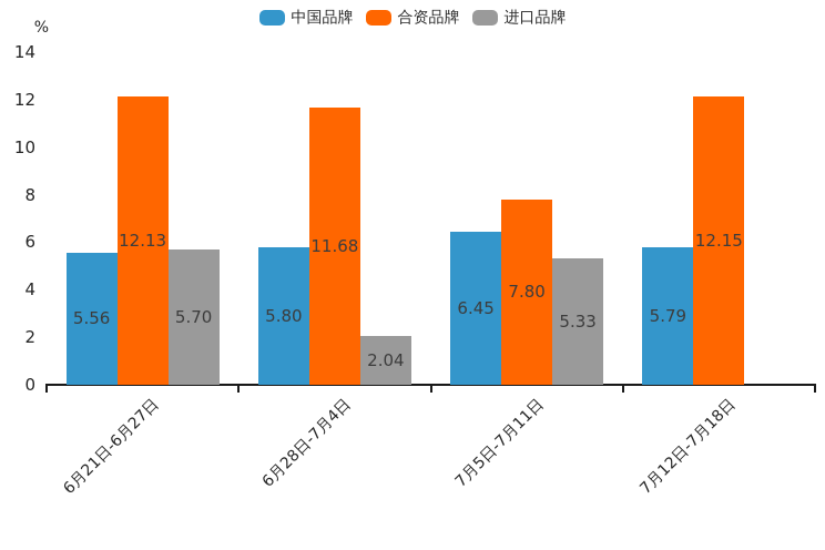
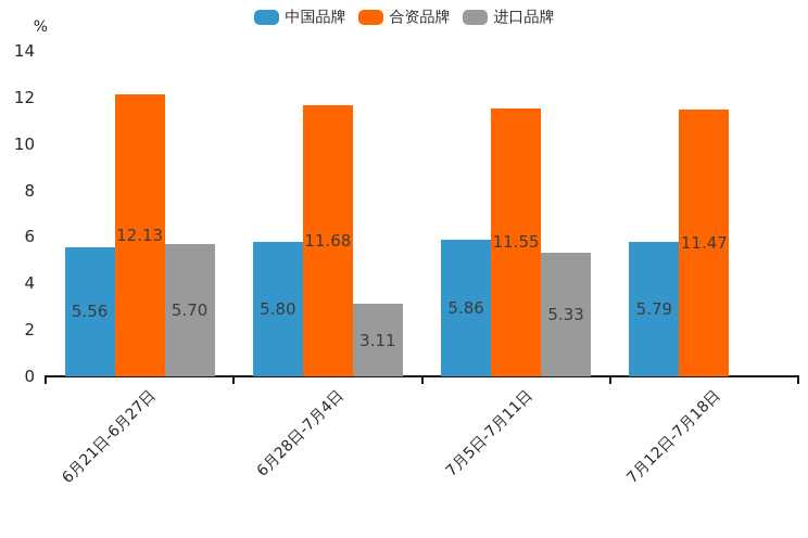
进口品牌/6月28日-7月4日: 2.04 -> 3.11
中国品牌/7月5日-7月11日: 6.45 -> 5.86
合资品牌/7月5日-7月11日: 7.80 -> 11.55
合资品牌/7月12日-7月18日: 12.15 -> 11.47
